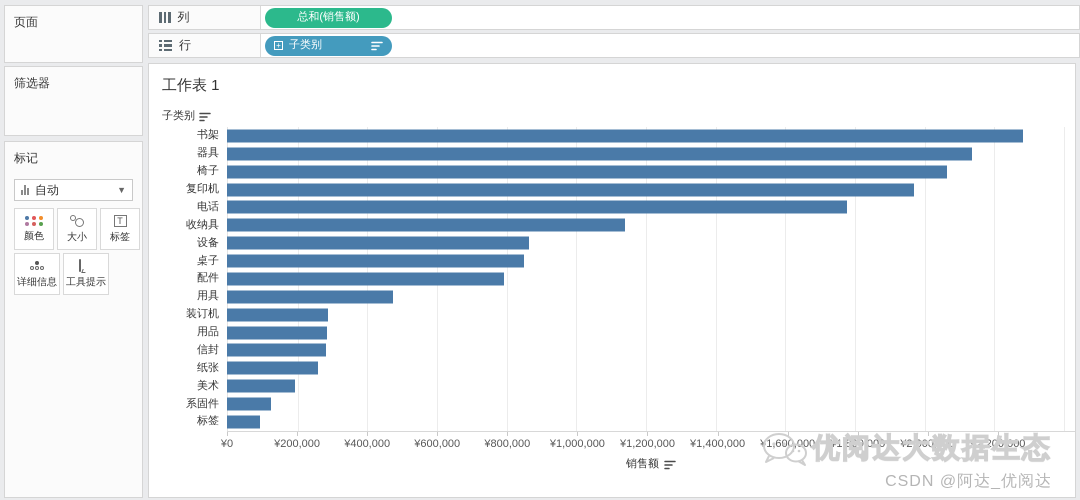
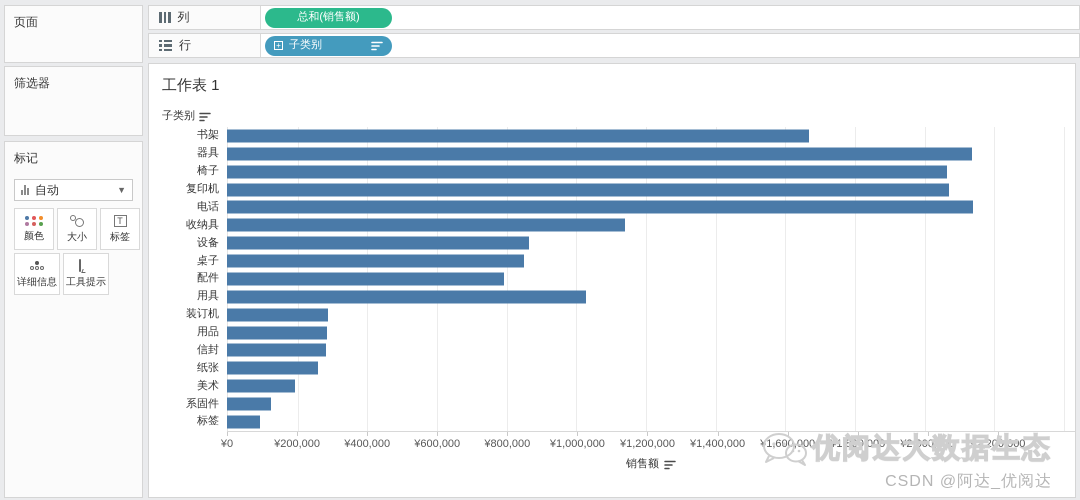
书架: ¥2280000 -> ¥1670000
复印机: ¥1970000 -> ¥2070000
电话: ¥1780000 -> ¥2140000
用具: ¥480000 -> ¥1030000
